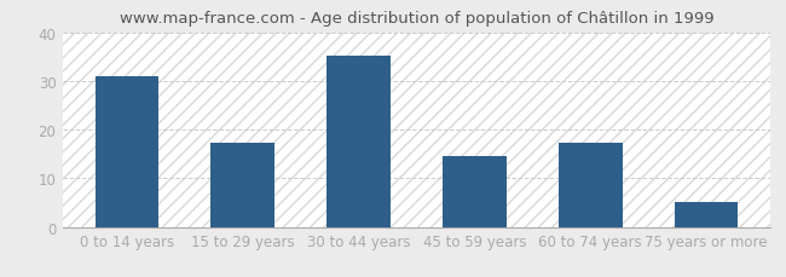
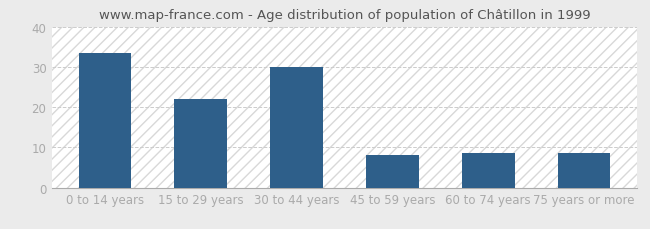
0 to 14 years: 31.0 -> 33.5
15 to 29 years: 17.3 -> 22.0
30 to 44 years: 35.3 -> 30.0
45 to 59 years: 14.5 -> 8.0
60 to 74 years: 17.3 -> 8.5
75 years or more: 5.1 -> 8.5
